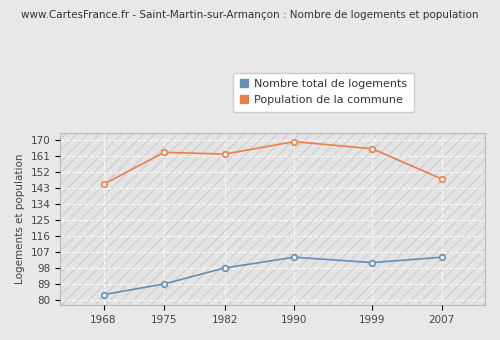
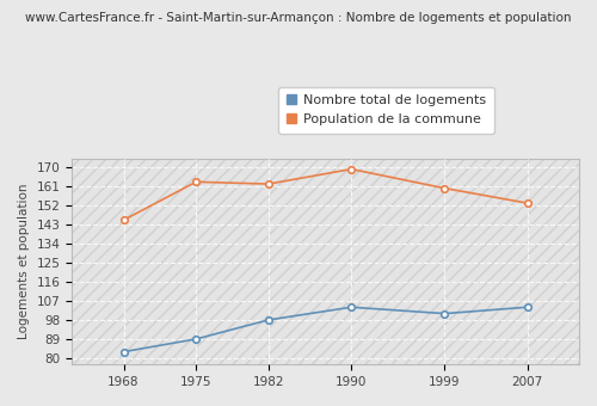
Population de la commune/1999: 165 -> 160
Population de la commune/2007: 148 -> 153
